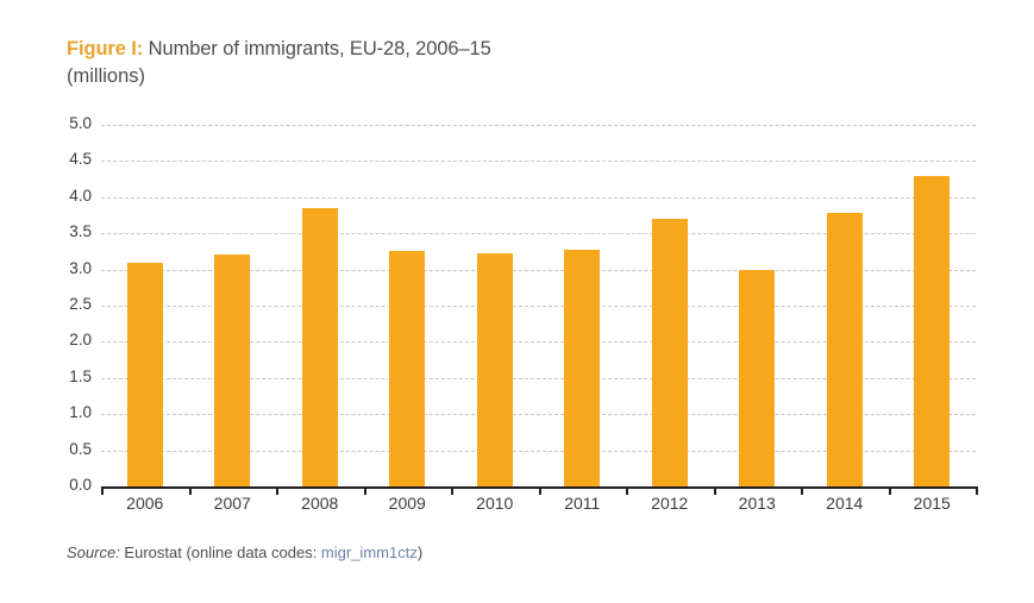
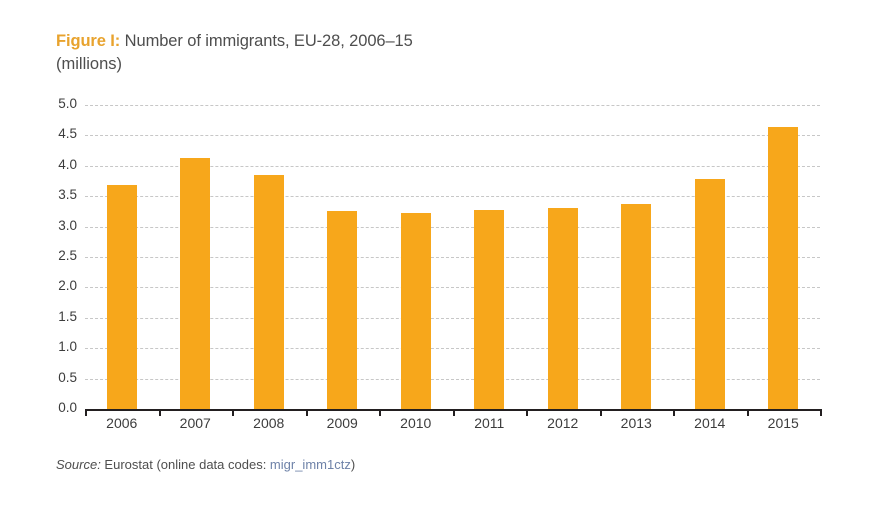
2006: 3.1 -> 3.7
2007: 3.2 -> 4.1
2012: 3.7 -> 3.3
2013: 3.0 -> 3.4
2015: 4.3 -> 4.6
